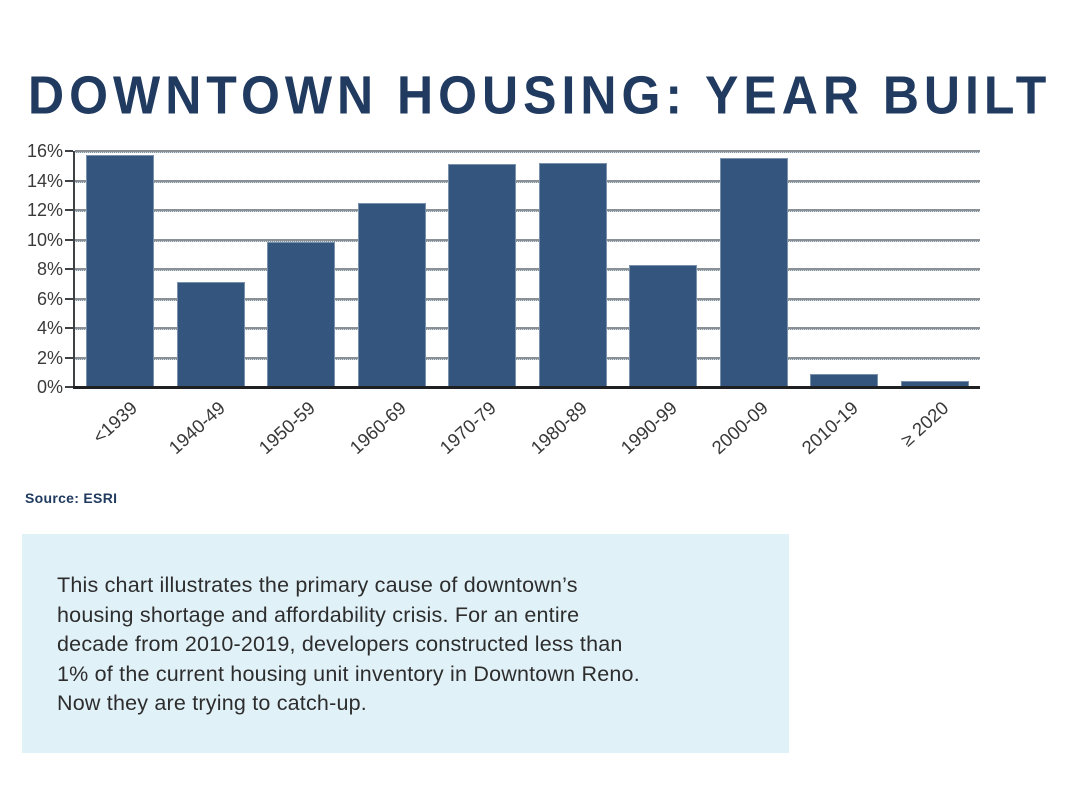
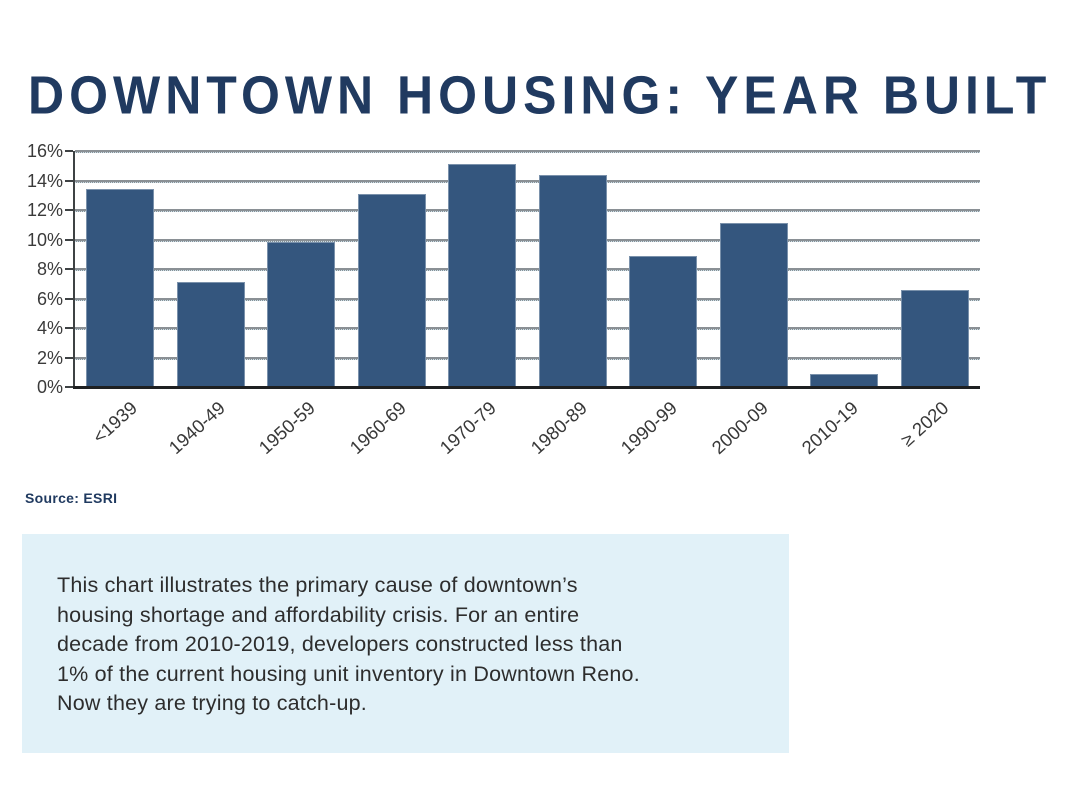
<1939: 15.7% -> 13.4%
1960-69: 12.5% -> 13.1%
1980-89: 15.2% -> 14.4%
1990-99: 8.3% -> 8.9%
2000-09: 15.5% -> 11.1%
≥ 2020: 0.4% -> 6.6%
